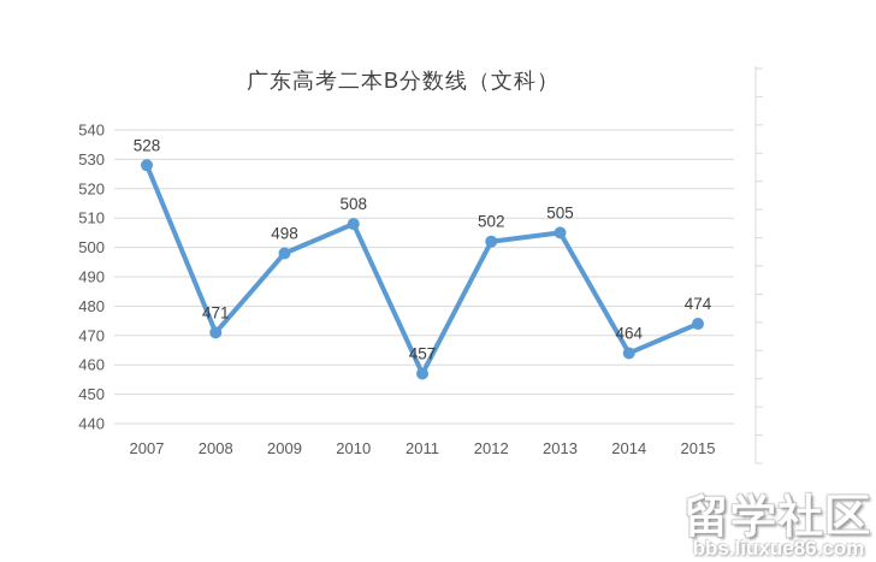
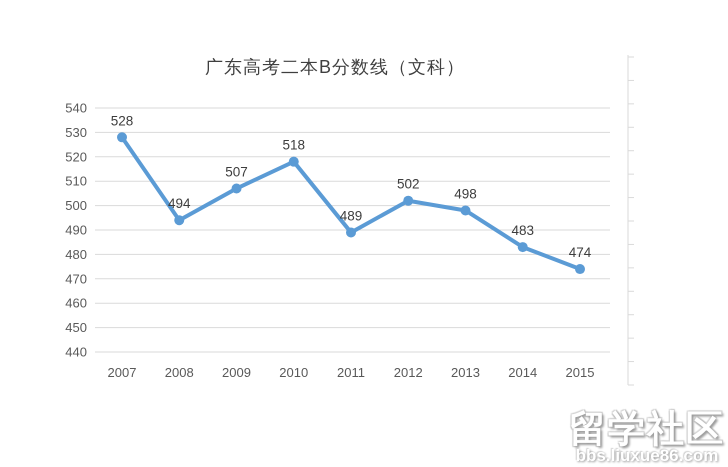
2008: 471 -> 494
2009: 498 -> 507
2010: 508 -> 518
2011: 457 -> 489
2013: 505 -> 498
2014: 464 -> 483
